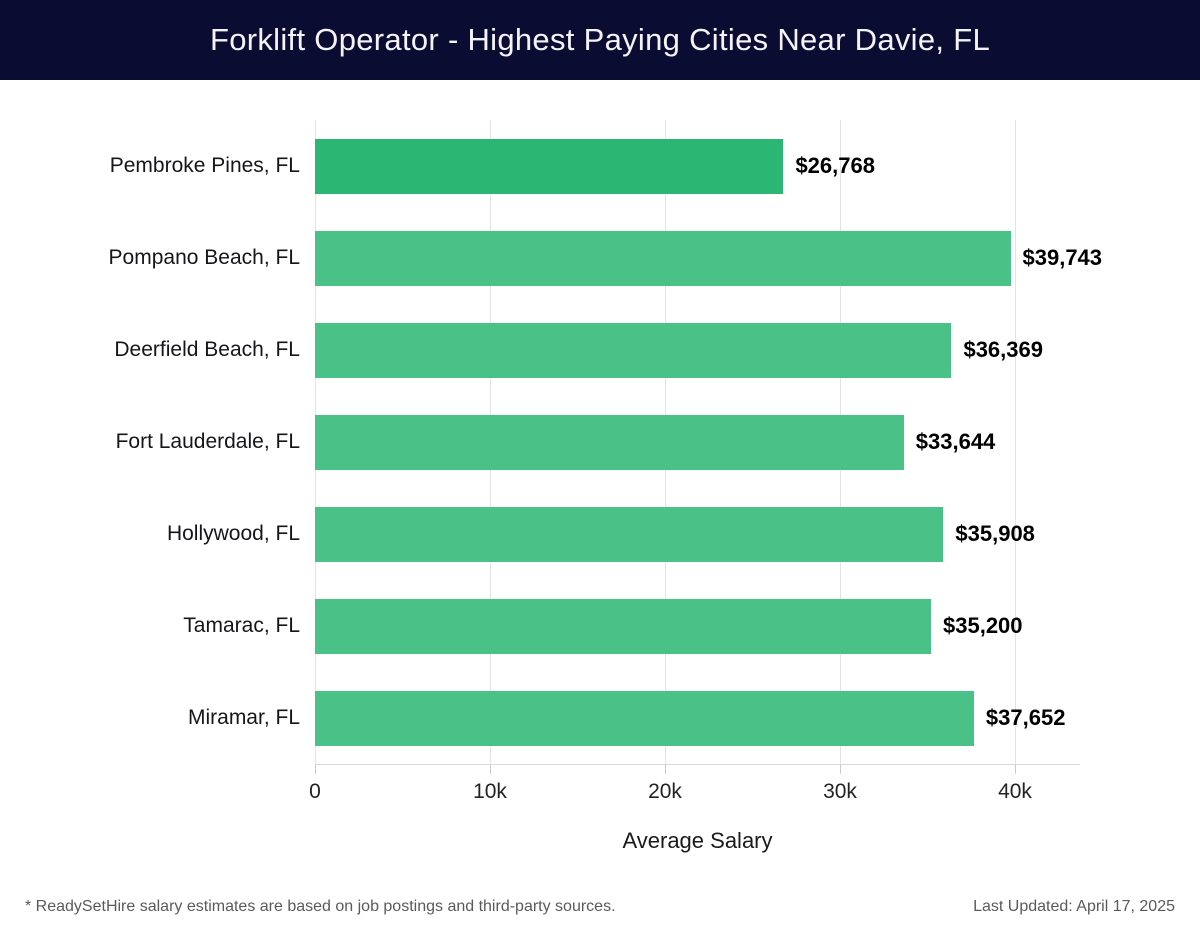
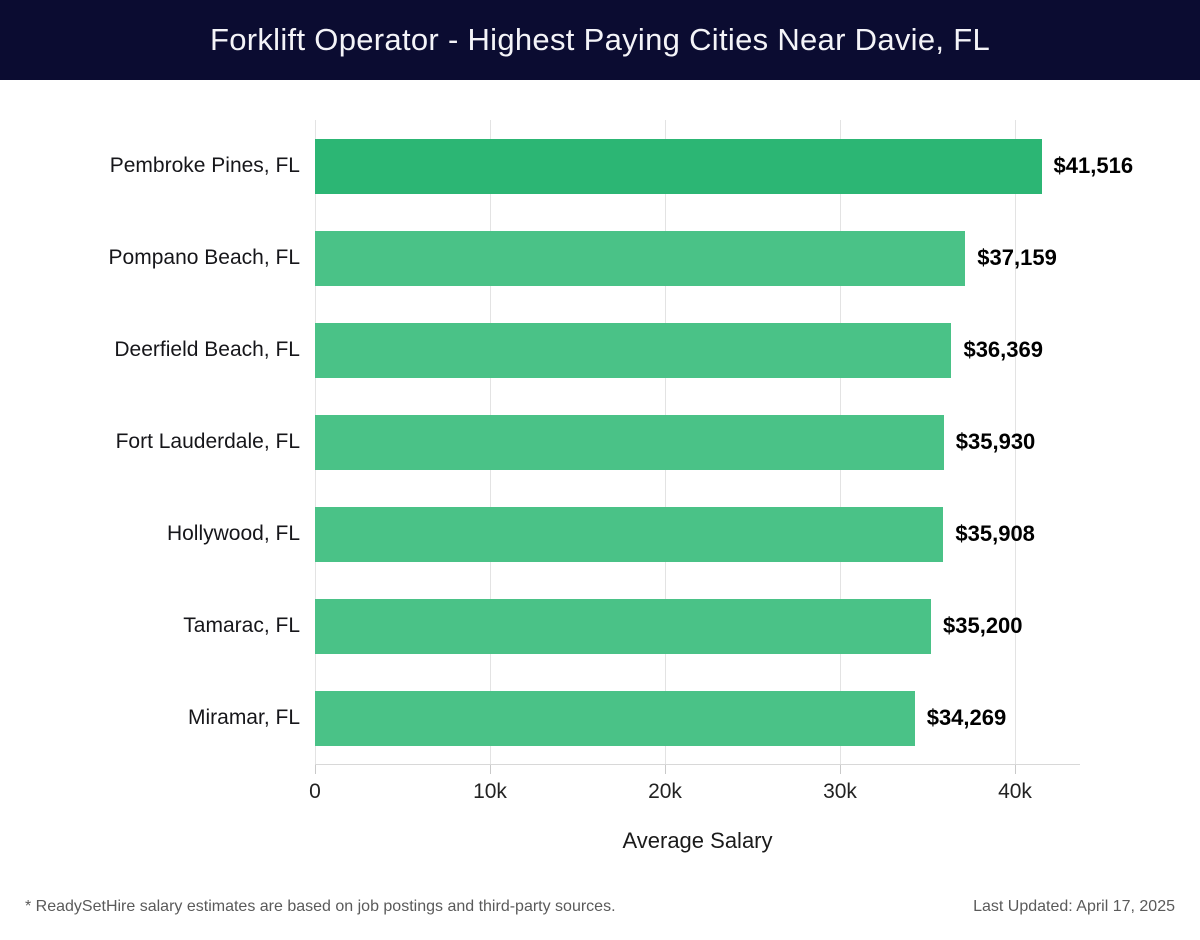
Pembroke Pines, FL: $26,768 -> $41,516
Pompano Beach, FL: $39,743 -> $37,159
Fort Lauderdale, FL: $33,644 -> $35,930
Miramar, FL: $37,652 -> $34,269
